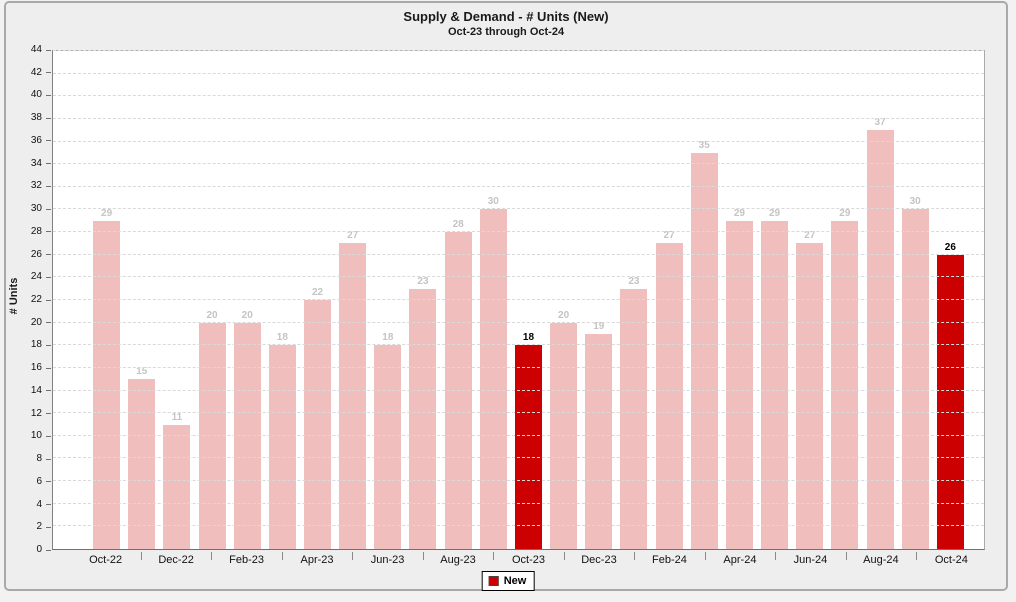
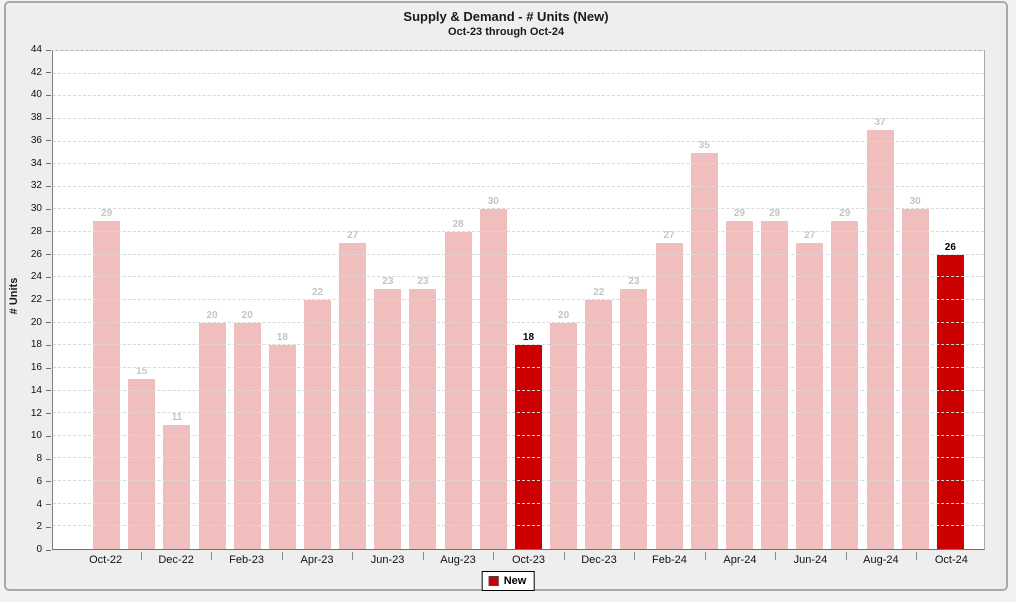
Jun-23: 18 -> 23
Dec-23: 19 -> 22
